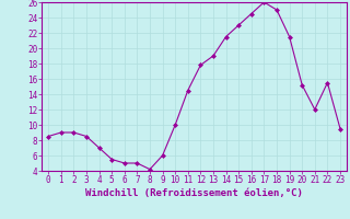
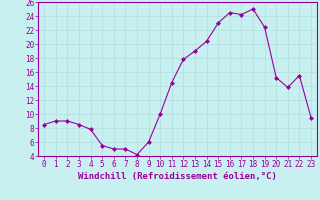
4: 7.0 -> 7.8
14: 21.5 -> 20.4
17: 26.0 -> 24.2
19: 21.5 -> 22.4
21: 12.0 -> 13.8
